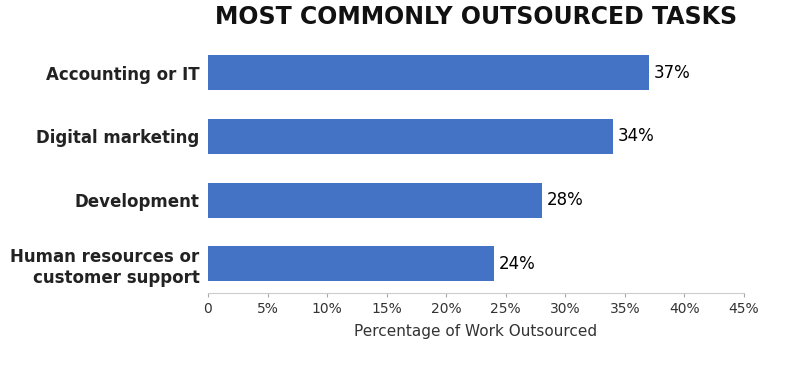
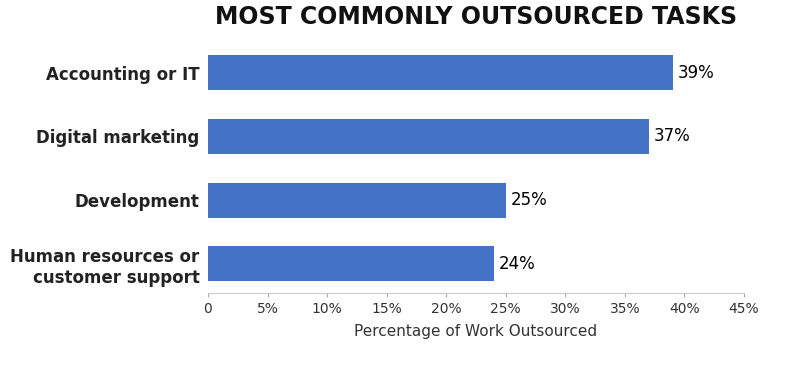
Accounting or IT: 37% -> 39%
Digital marketing: 34% -> 37%
Development: 28% -> 25%
